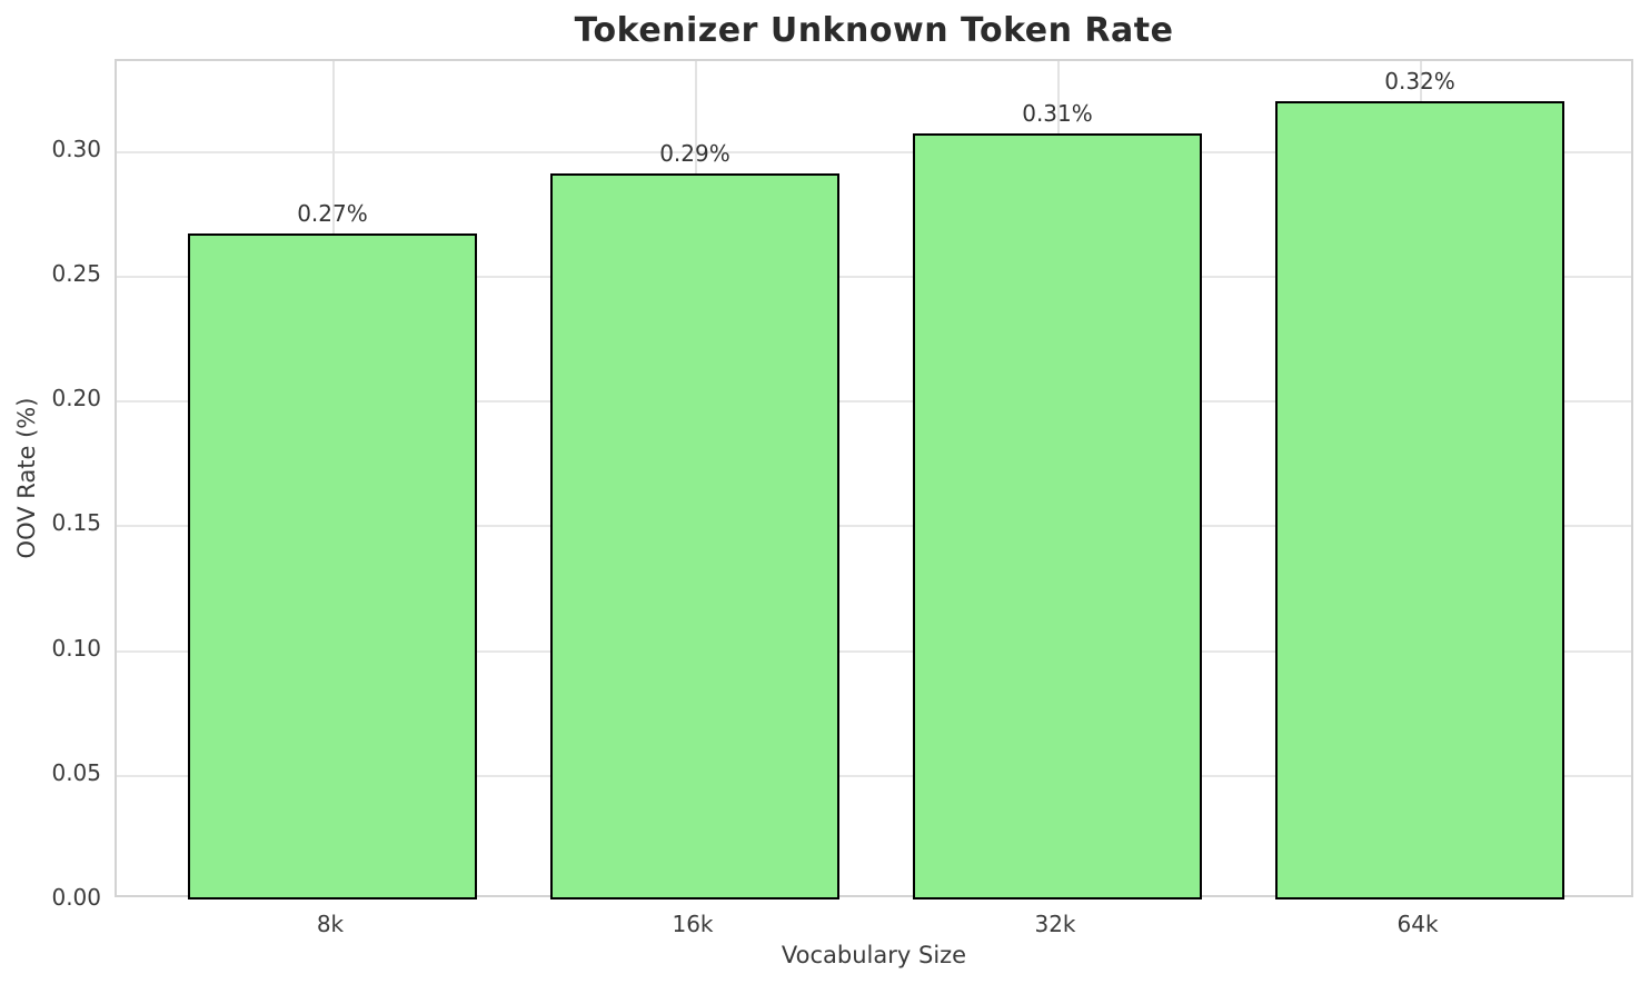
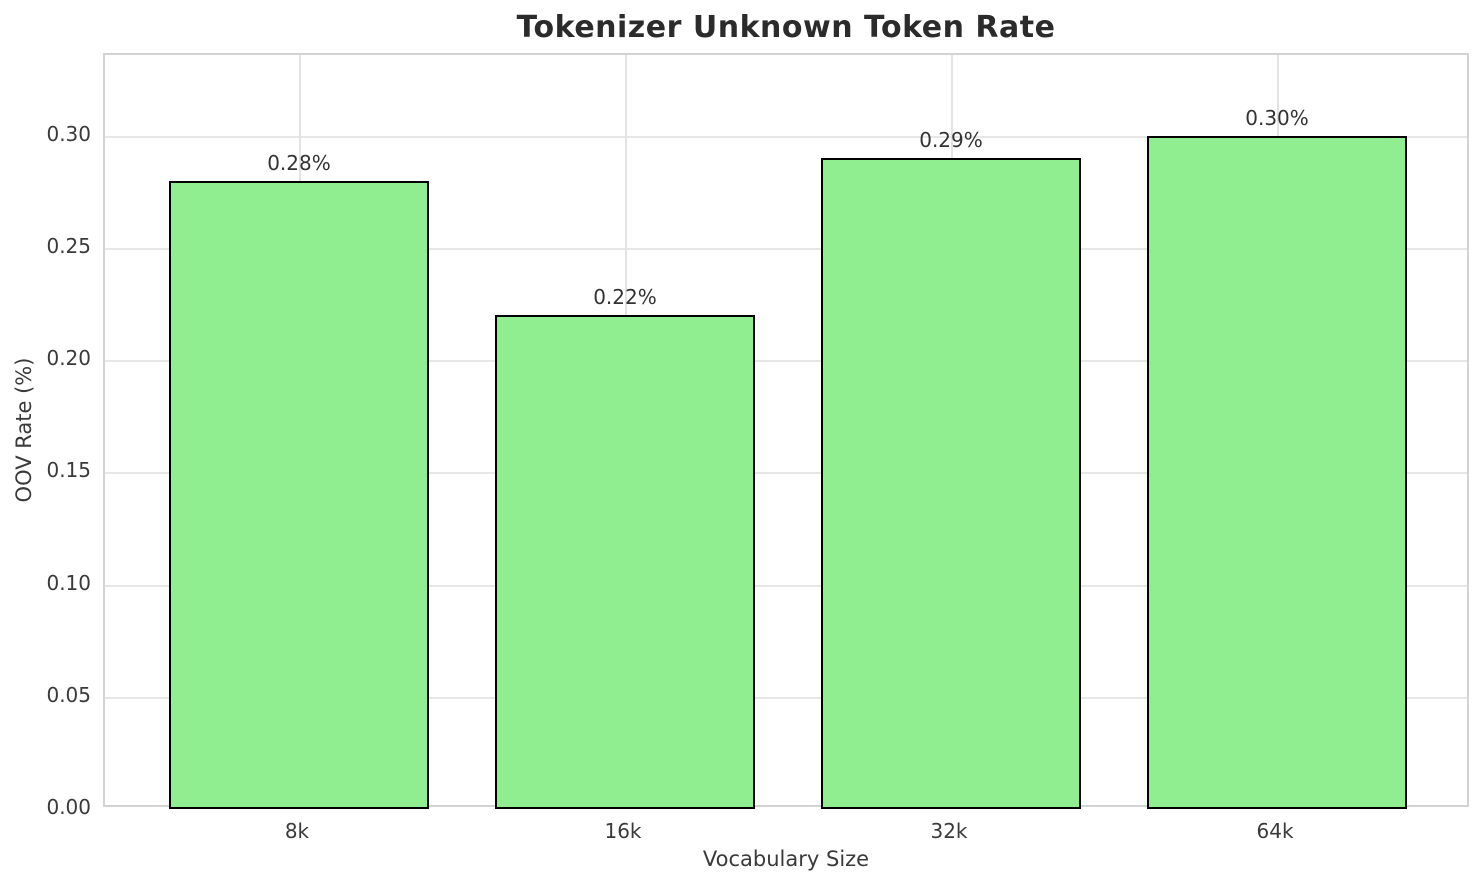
8k: 0.27% -> 0.28%
16k: 0.29% -> 0.22%
32k: 0.31% -> 0.29%
64k: 0.32% -> 0.30%
